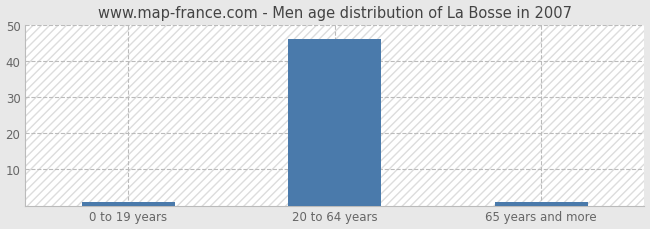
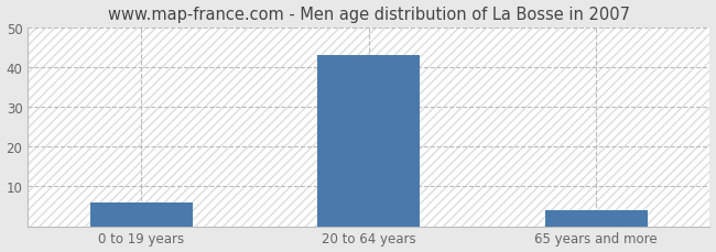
0 to 19 years: 1 -> 6
20 to 64 years: 46 -> 43
65 years and more: 1 -> 4
